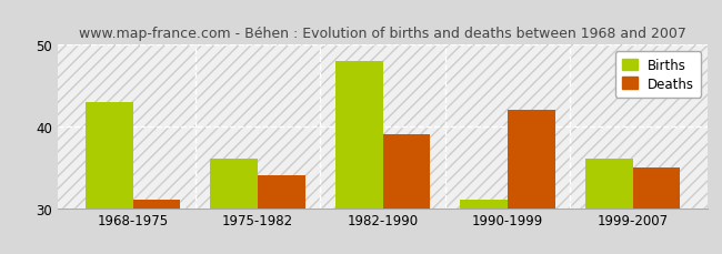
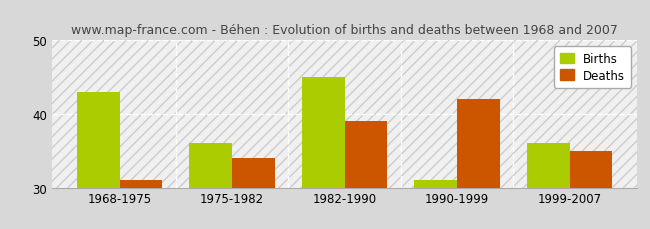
Births/1982-1990: 48 -> 45
